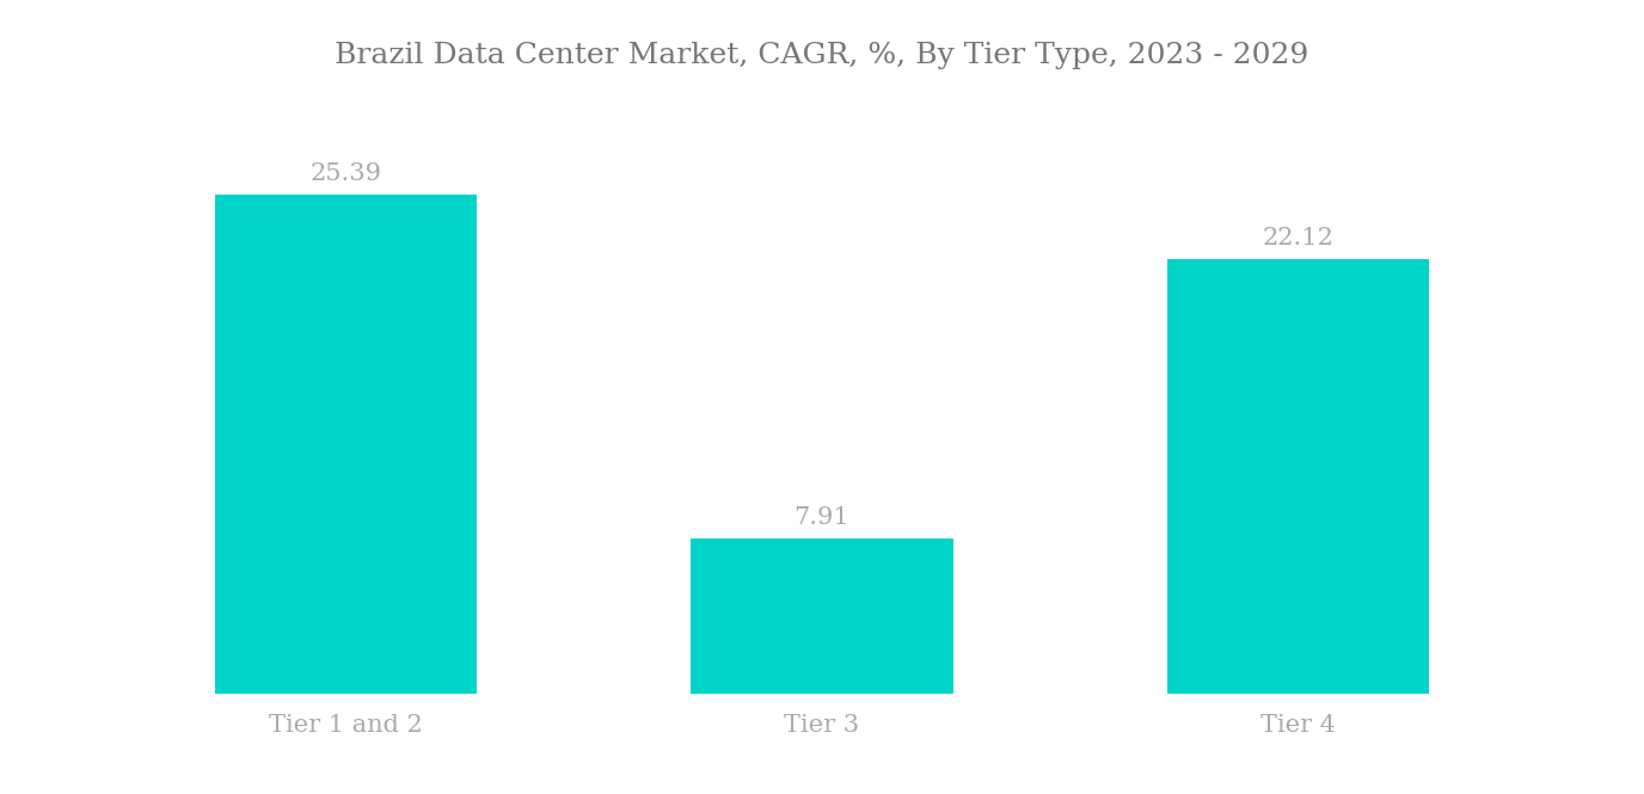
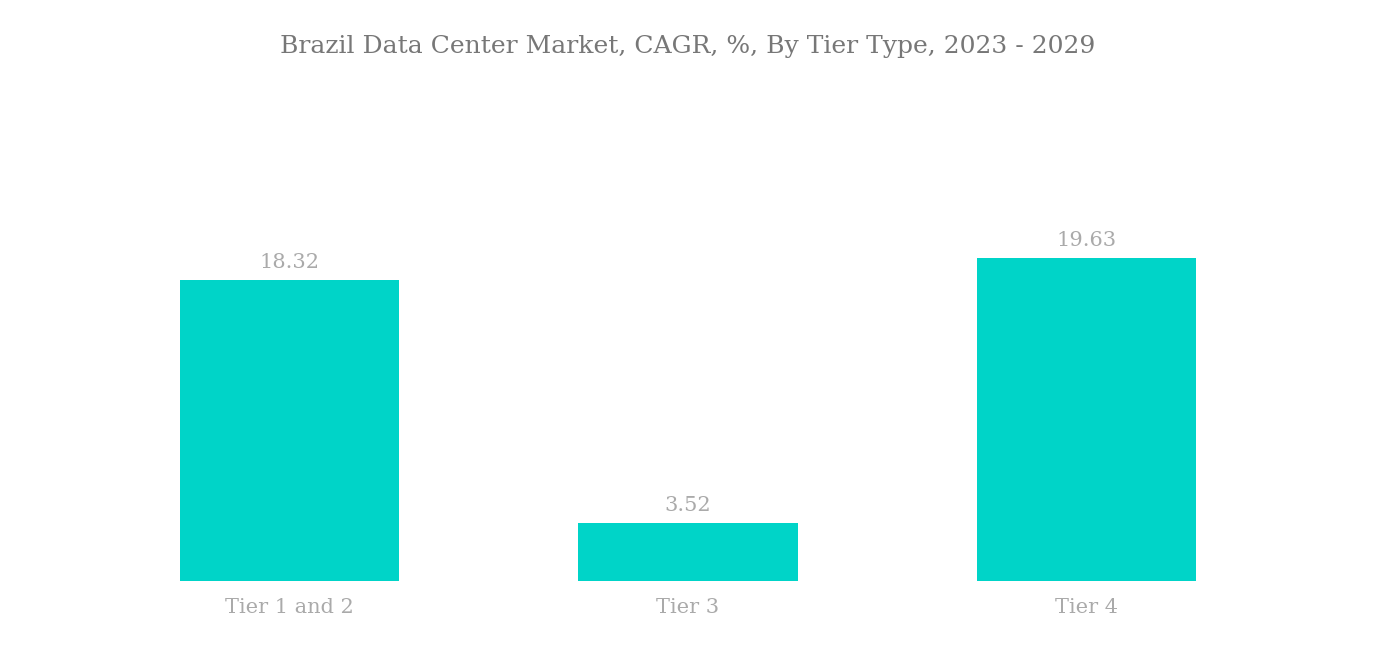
Tier 1 and 2: 25.39 -> 18.32
Tier 3: 7.91 -> 3.52
Tier 4: 22.12 -> 19.63
